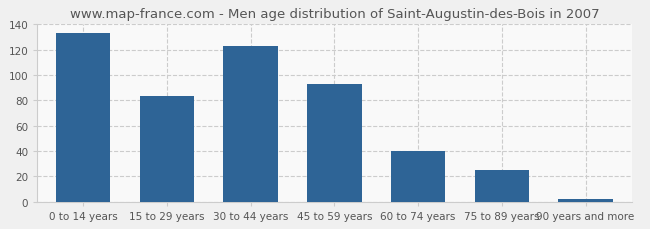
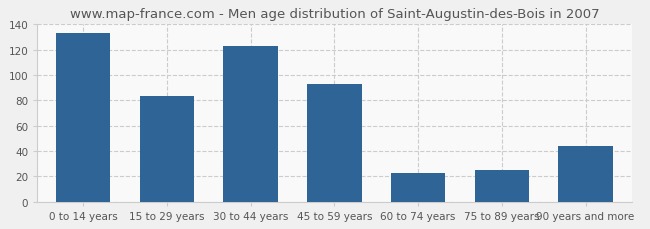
60 to 74 years: 40 -> 23
90 years and more: 2 -> 44
